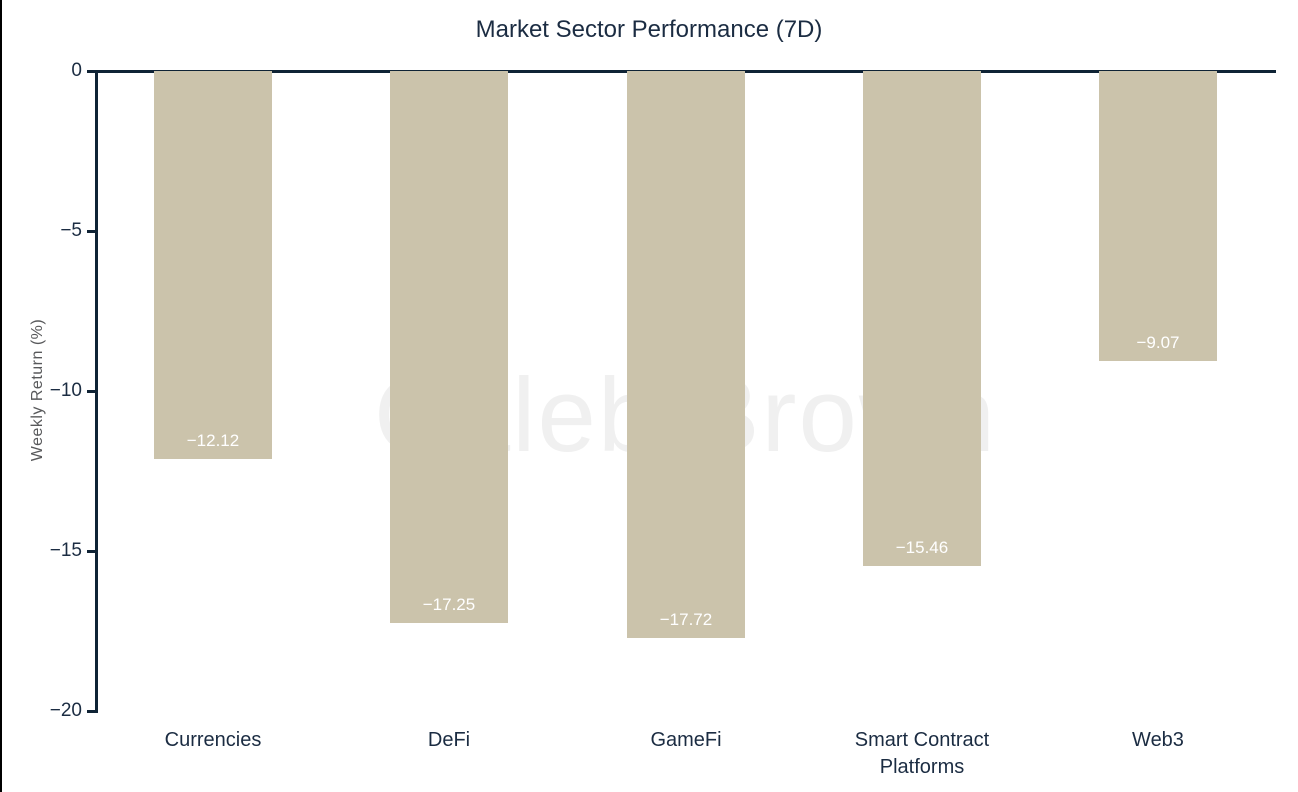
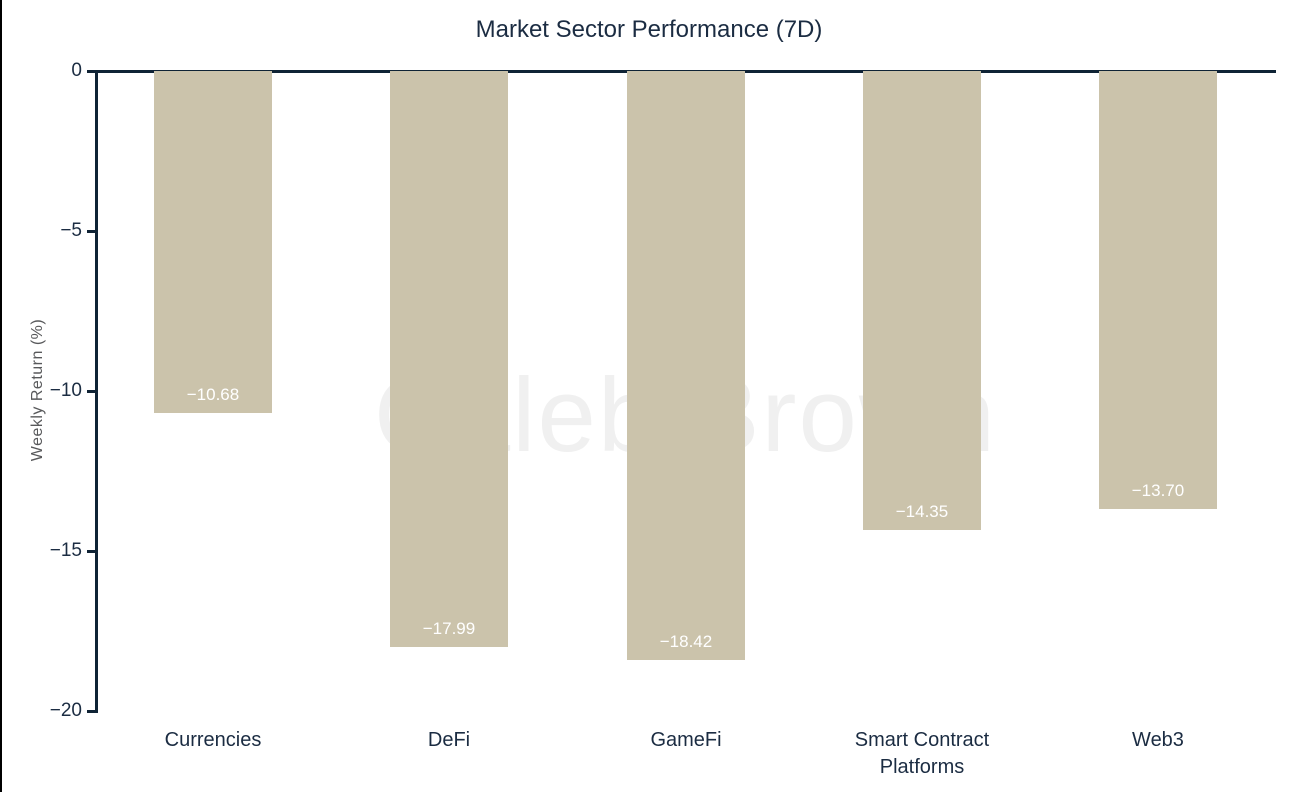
Currencies: −12.12 -> −10.68
DeFi: −17.25 -> −17.99
GameFi: −17.72 -> −18.42
Smart Contract Platforms: −15.46 -> −14.35
Web3: −9.07 -> −13.70
